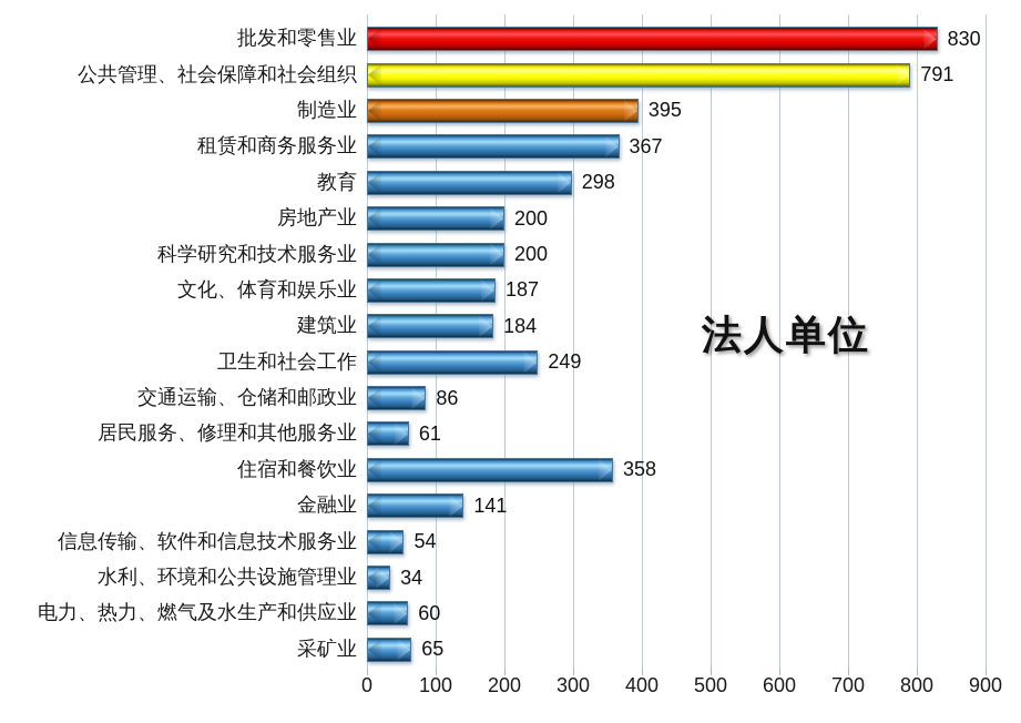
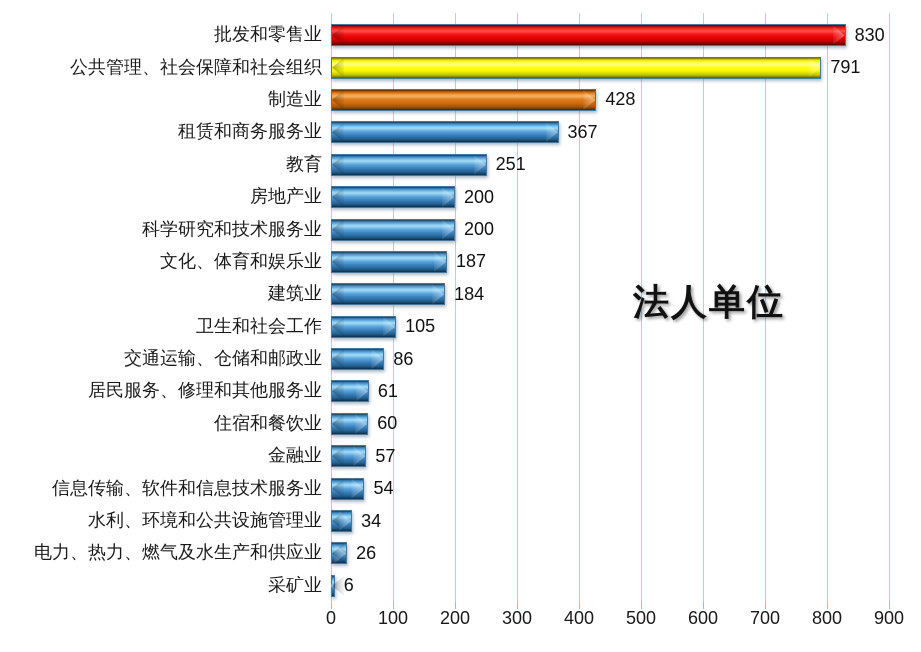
制造业: 395 -> 428
教育: 298 -> 251
卫生和社会工作: 249 -> 105
住宿和餐饮业: 358 -> 60
金融业: 141 -> 57
电力、热力、燃气及水生产和供应业: 60 -> 26
采矿业: 65 -> 6
